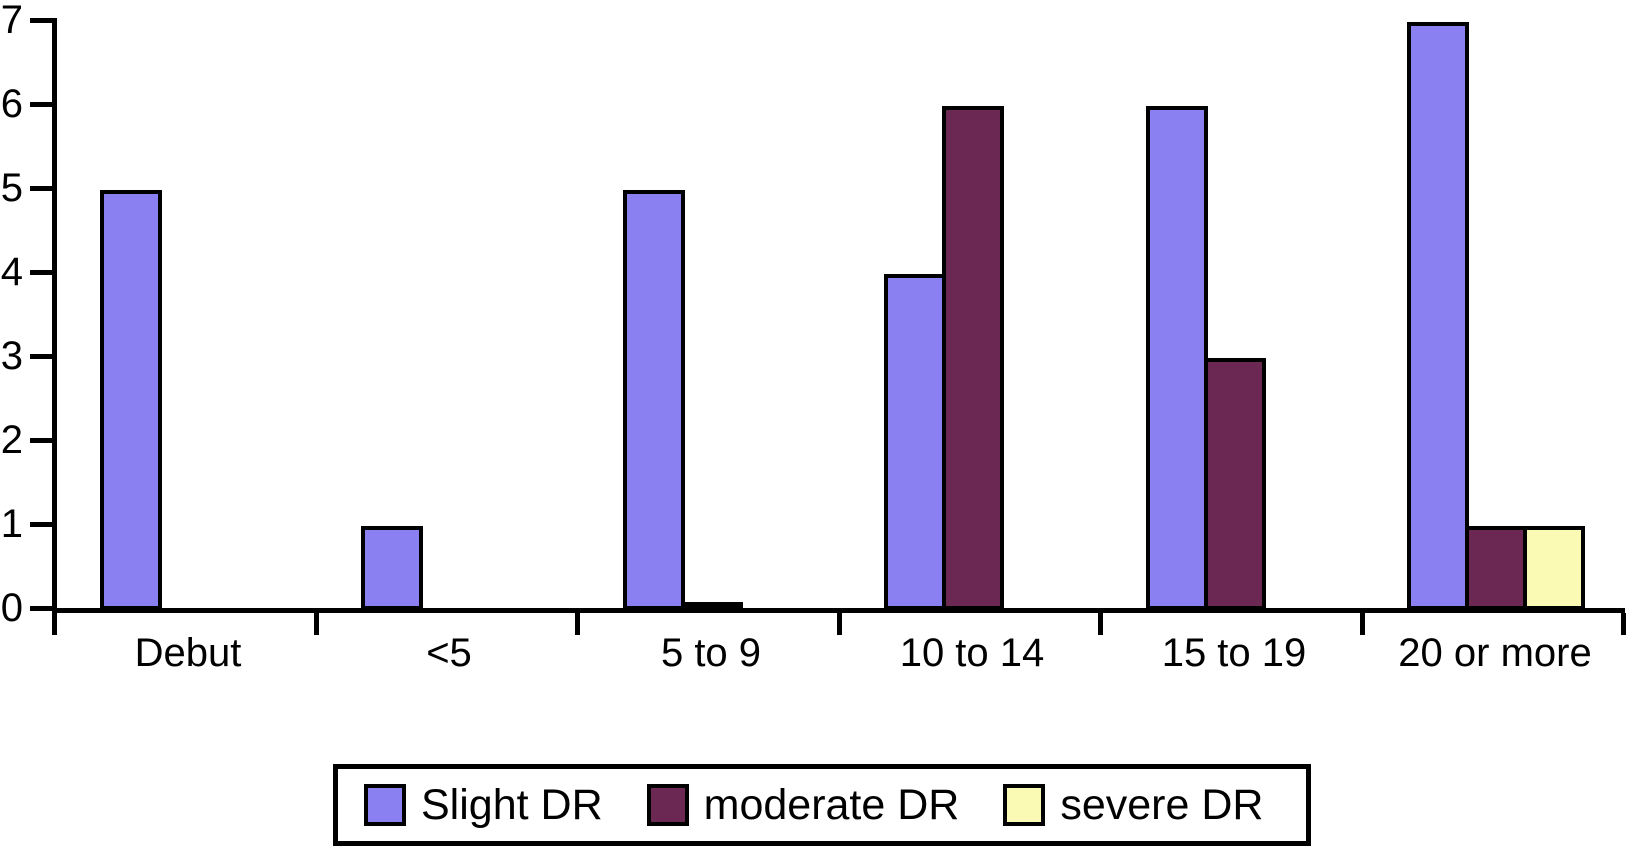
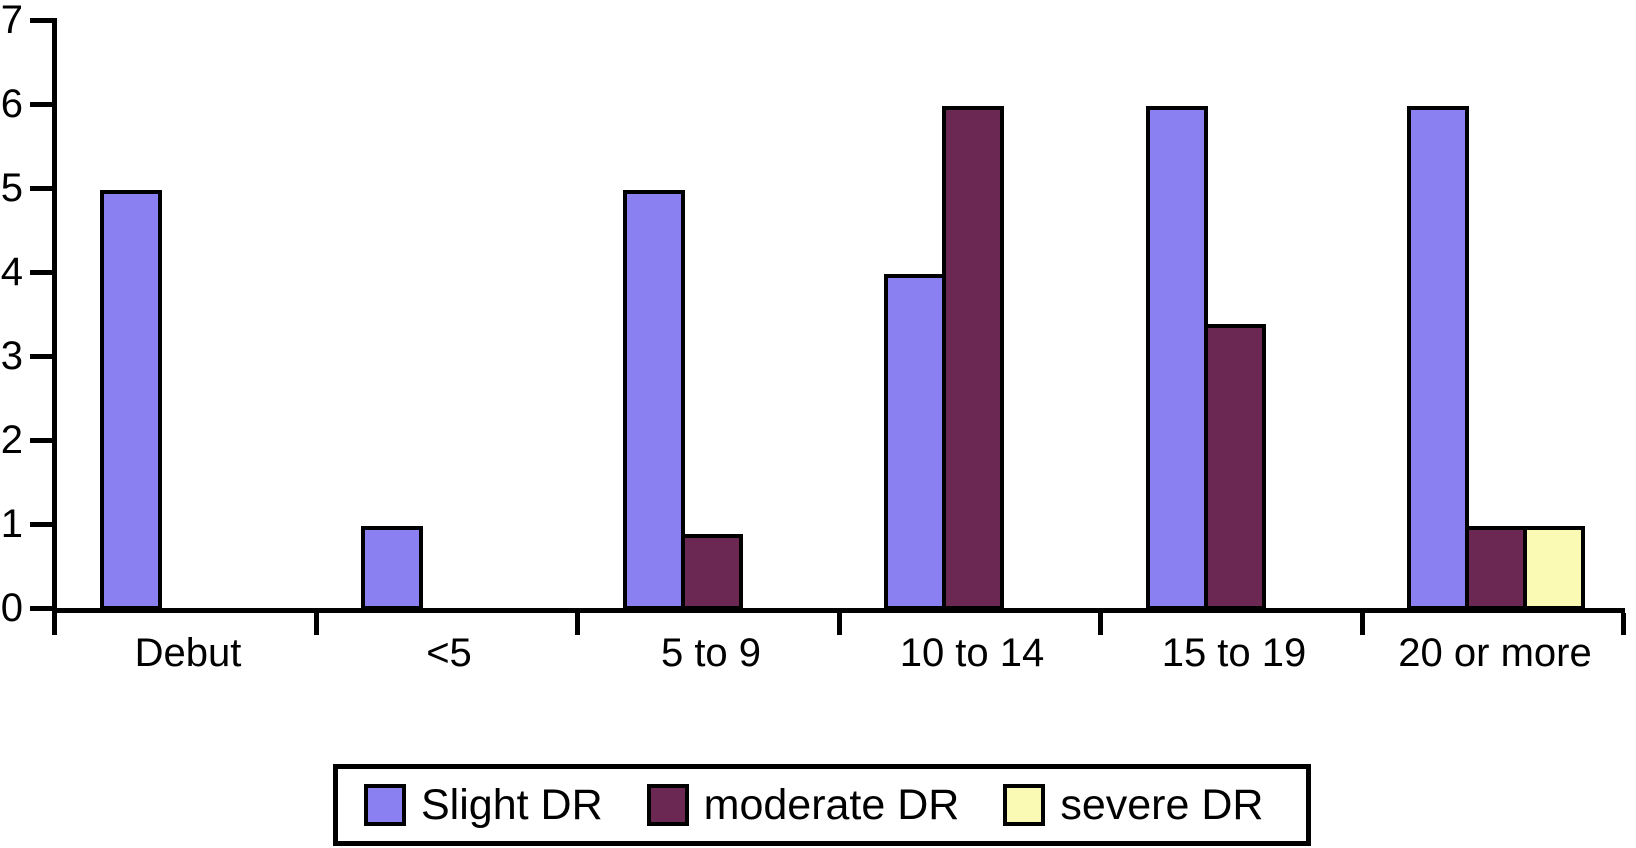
moderate DR/5 to 9: 0.1 -> 0.9
moderate DR/15 to 19: 3.0 -> 3.4
Slight DR/20 or more: 7 -> 6
